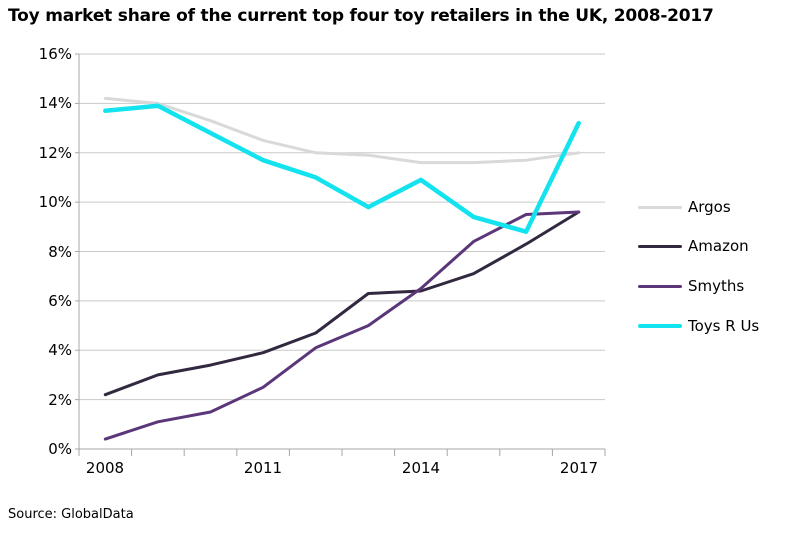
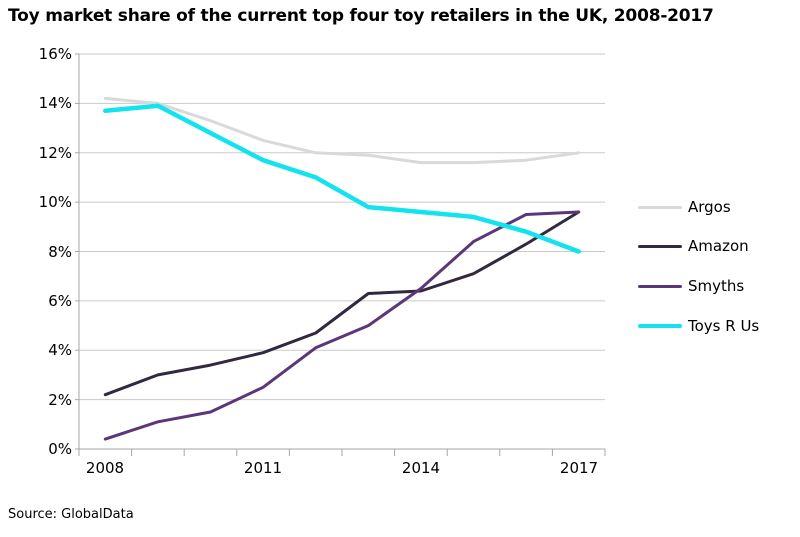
Toys R Us/2014: 10.9% -> 9.6%
Toys R Us/2017: 13.2% -> 8.0%
